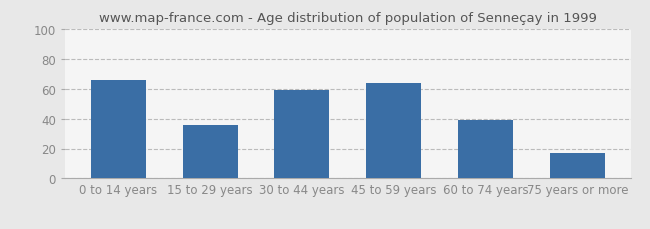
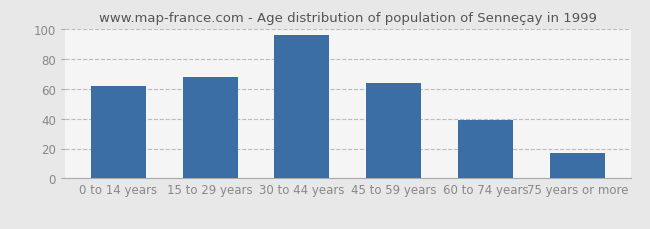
0 to 14 years: 66 -> 62
15 to 29 years: 36 -> 68
30 to 44 years: 59 -> 96
